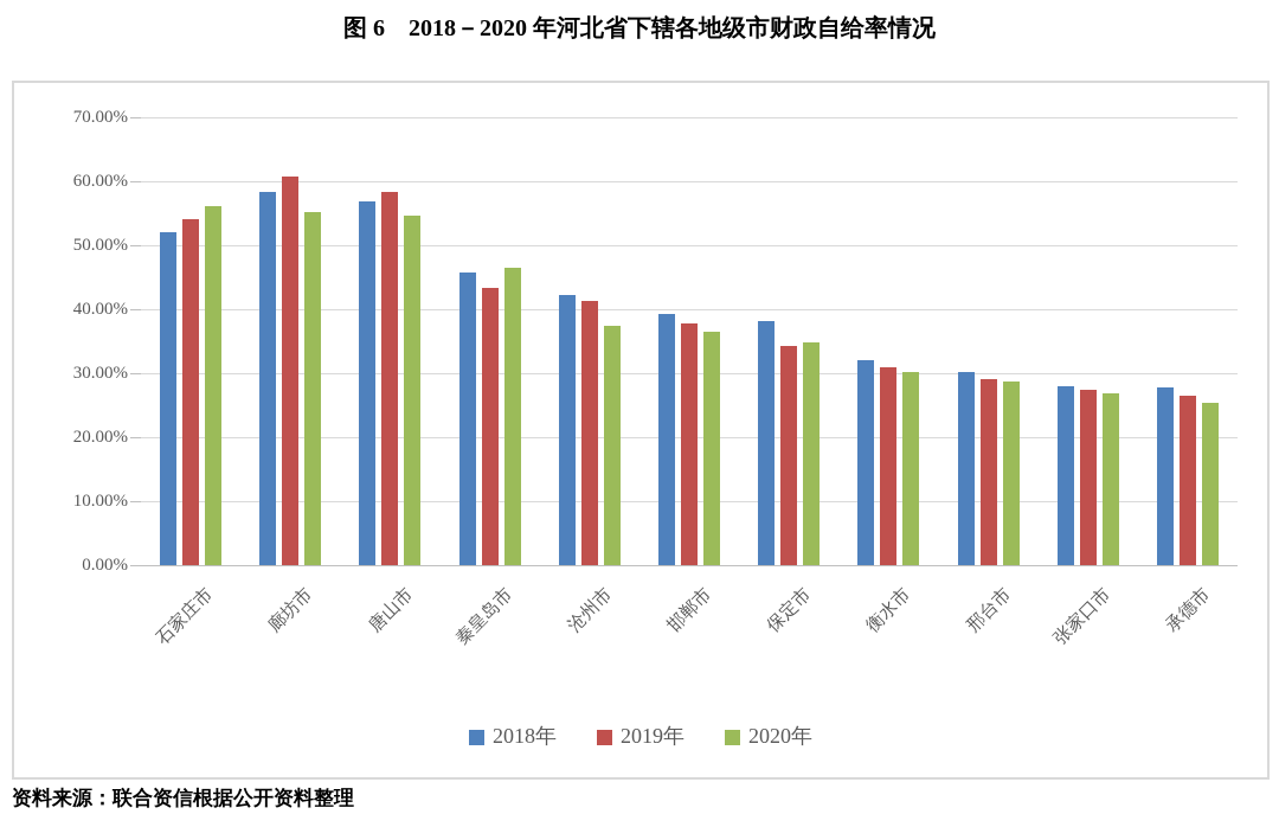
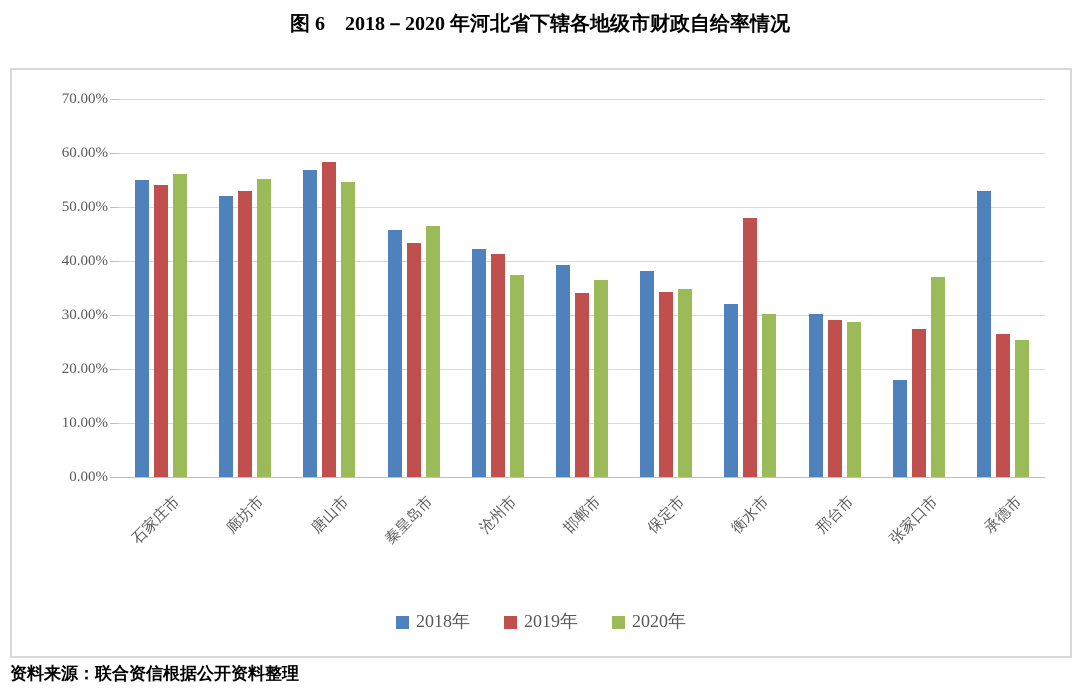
2018年/石家庄市: 52% -> 55%
2018年/廊坊市: 58% -> 52%
2019年/廊坊市: 61% -> 53%
2019年/邯郸市: 38% -> 34%
2019年/衡水市: 31% -> 48%
2018年/张家口市: 28% -> 18%
2020年/张家口市: 27% -> 37%
2018年/承德市: 28% -> 53%
